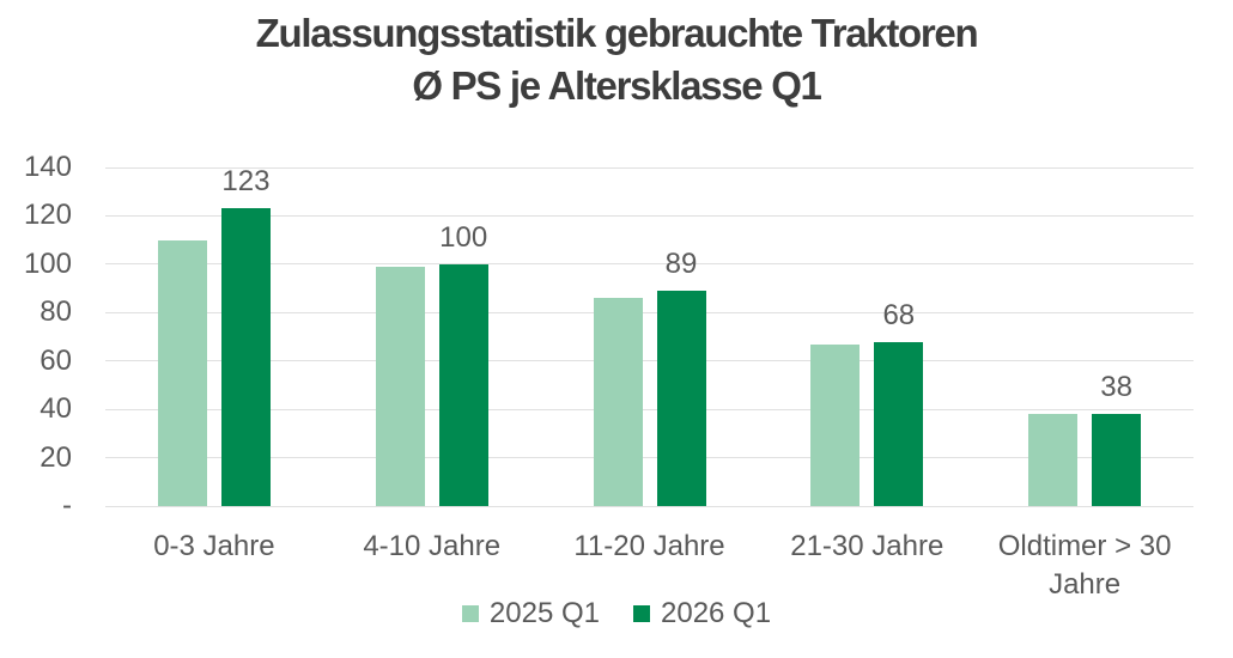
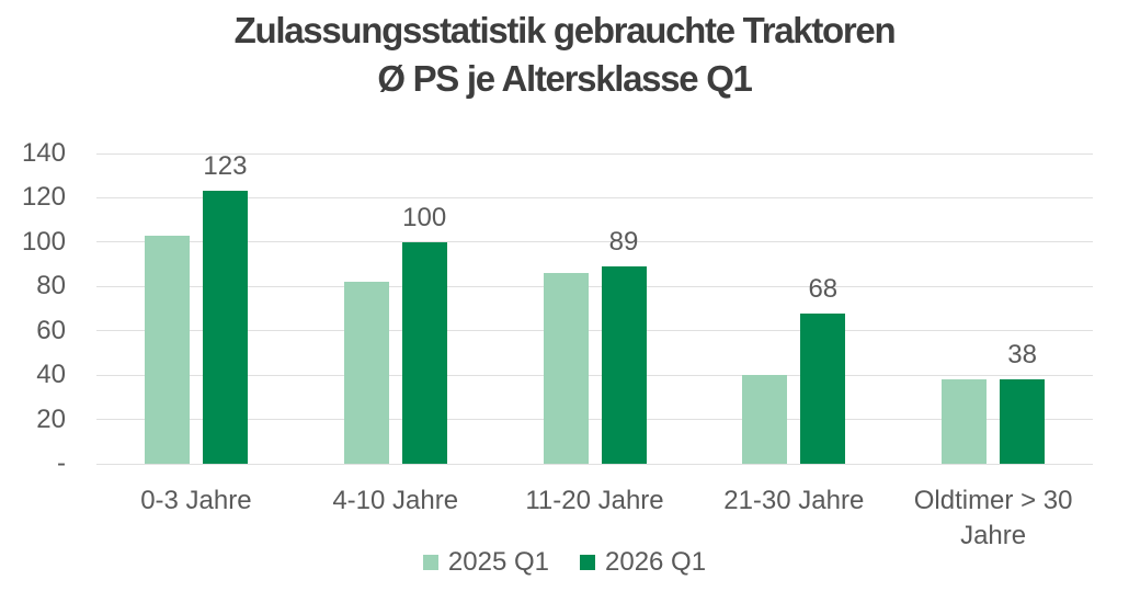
2025 Q1/0-3 Jahre: 110 -> 103
2025 Q1/4-10 Jahre: 99 -> 82
2025 Q1/21-30 Jahre: 67 -> 40
